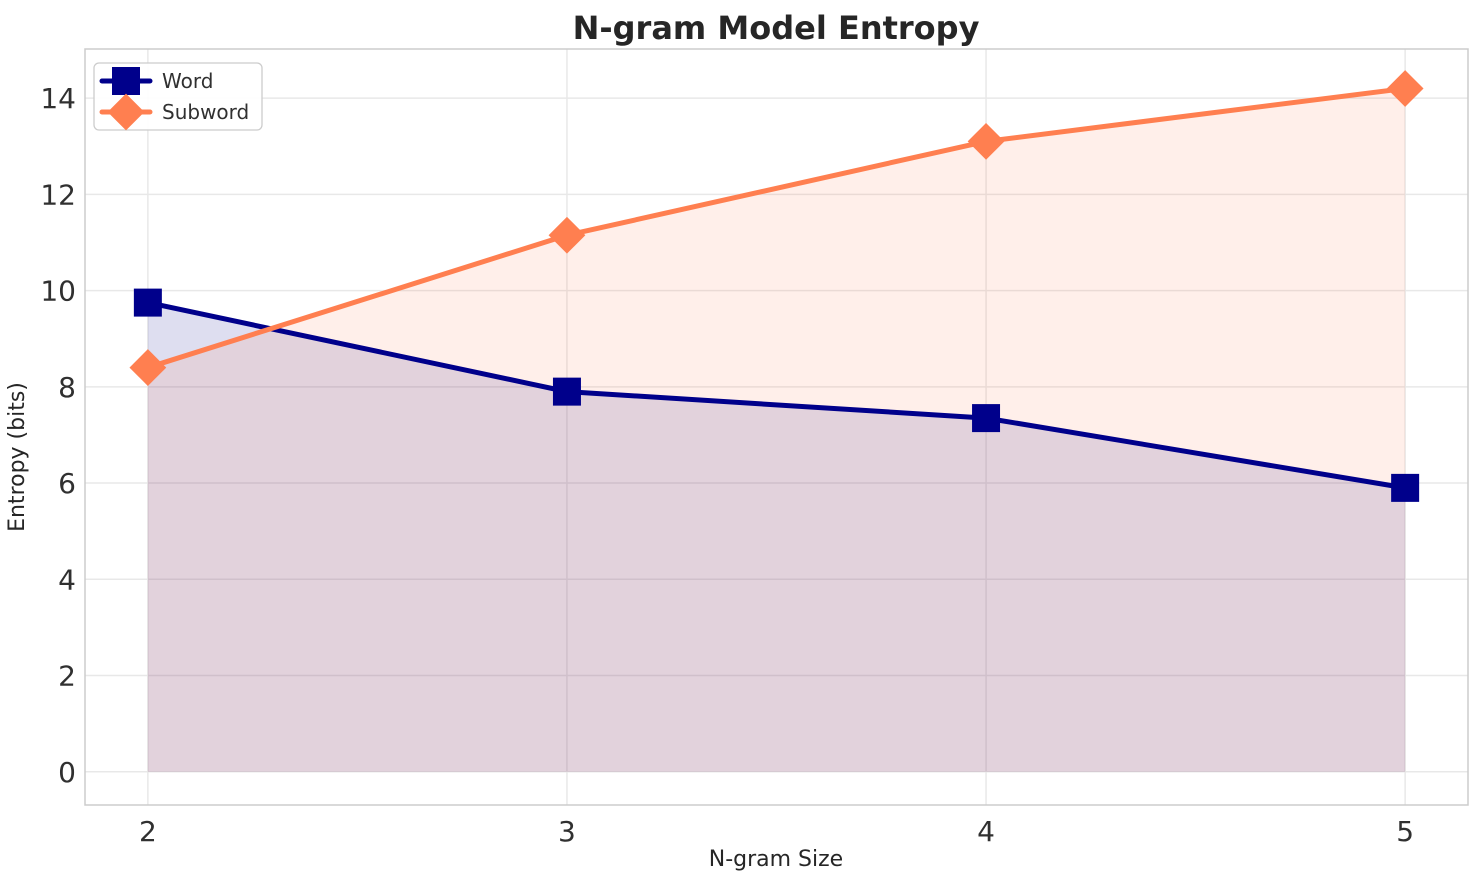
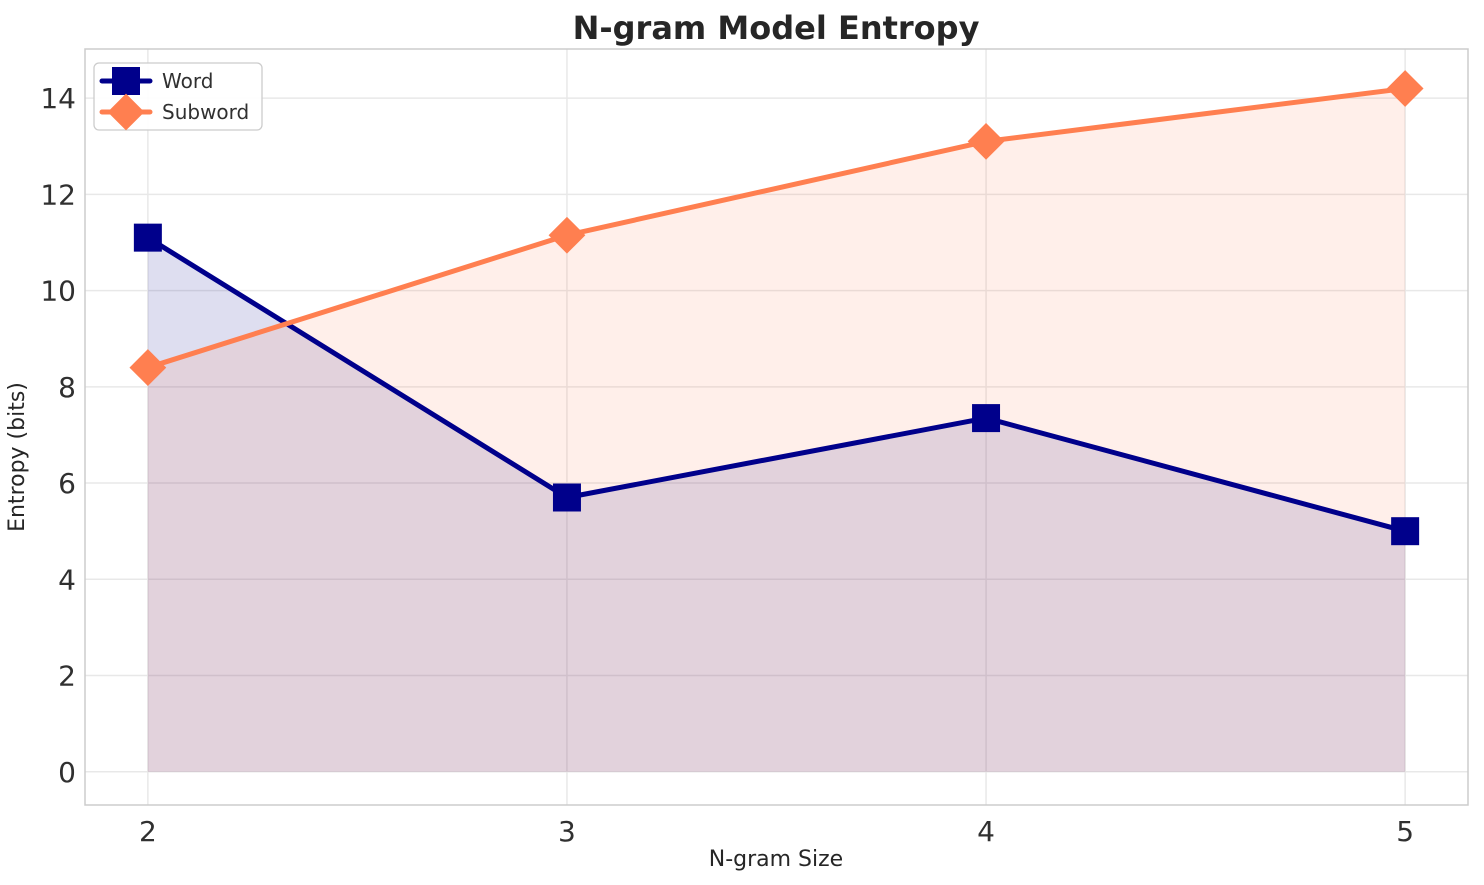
Word/2: 9.8 -> 11.1
Word/3: 7.9 -> 5.7
Word/5: 5.9 -> 5.0
